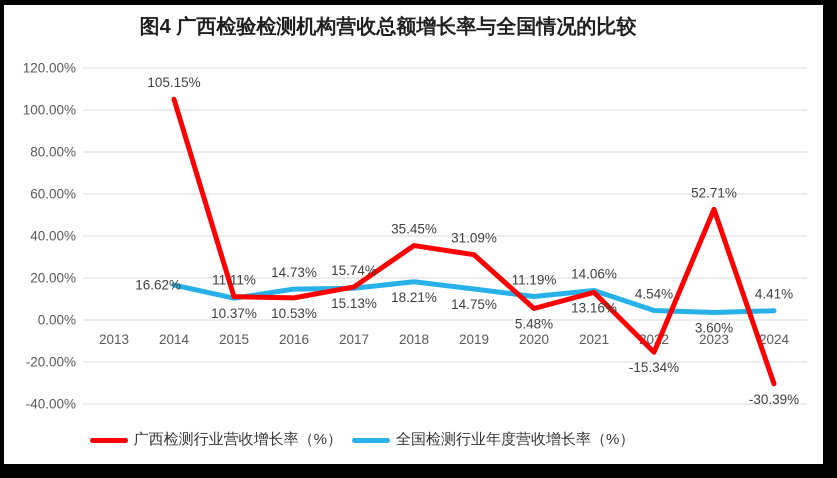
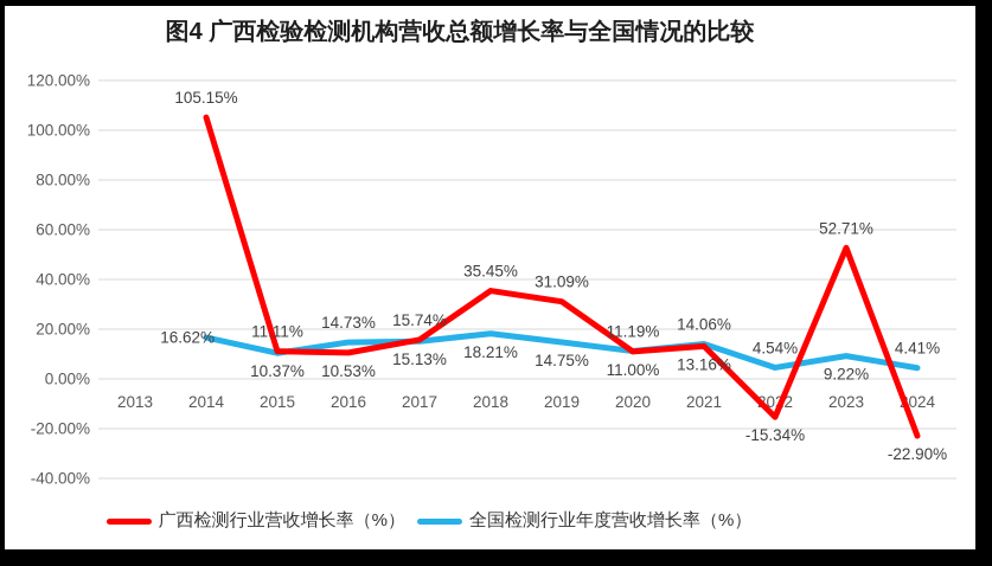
广西检测行业营收增长率（%）/2020: 5.48% -> 11.00%
全国检测行业年度营收增长率（%）/2023: 3.60% -> 9.22%
广西检测行业营收增长率（%）/2024: -30.39% -> -22.90%
